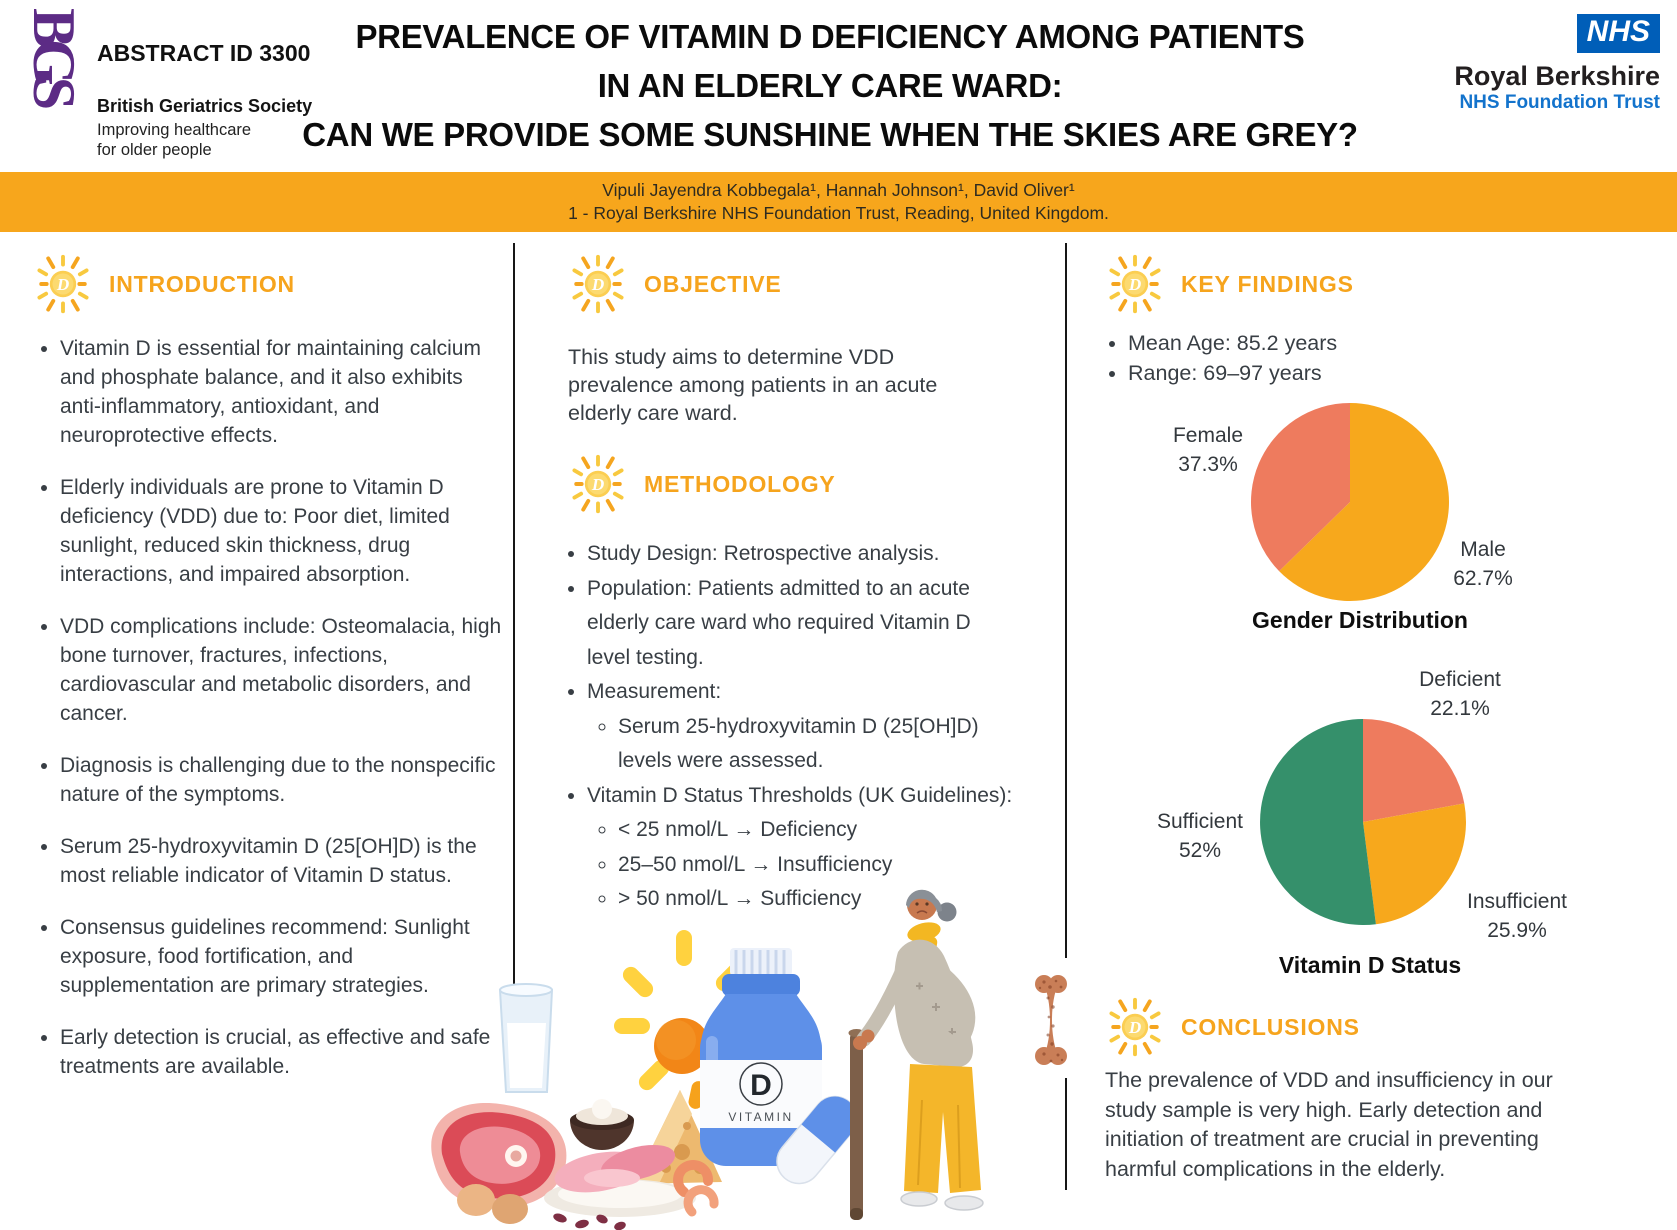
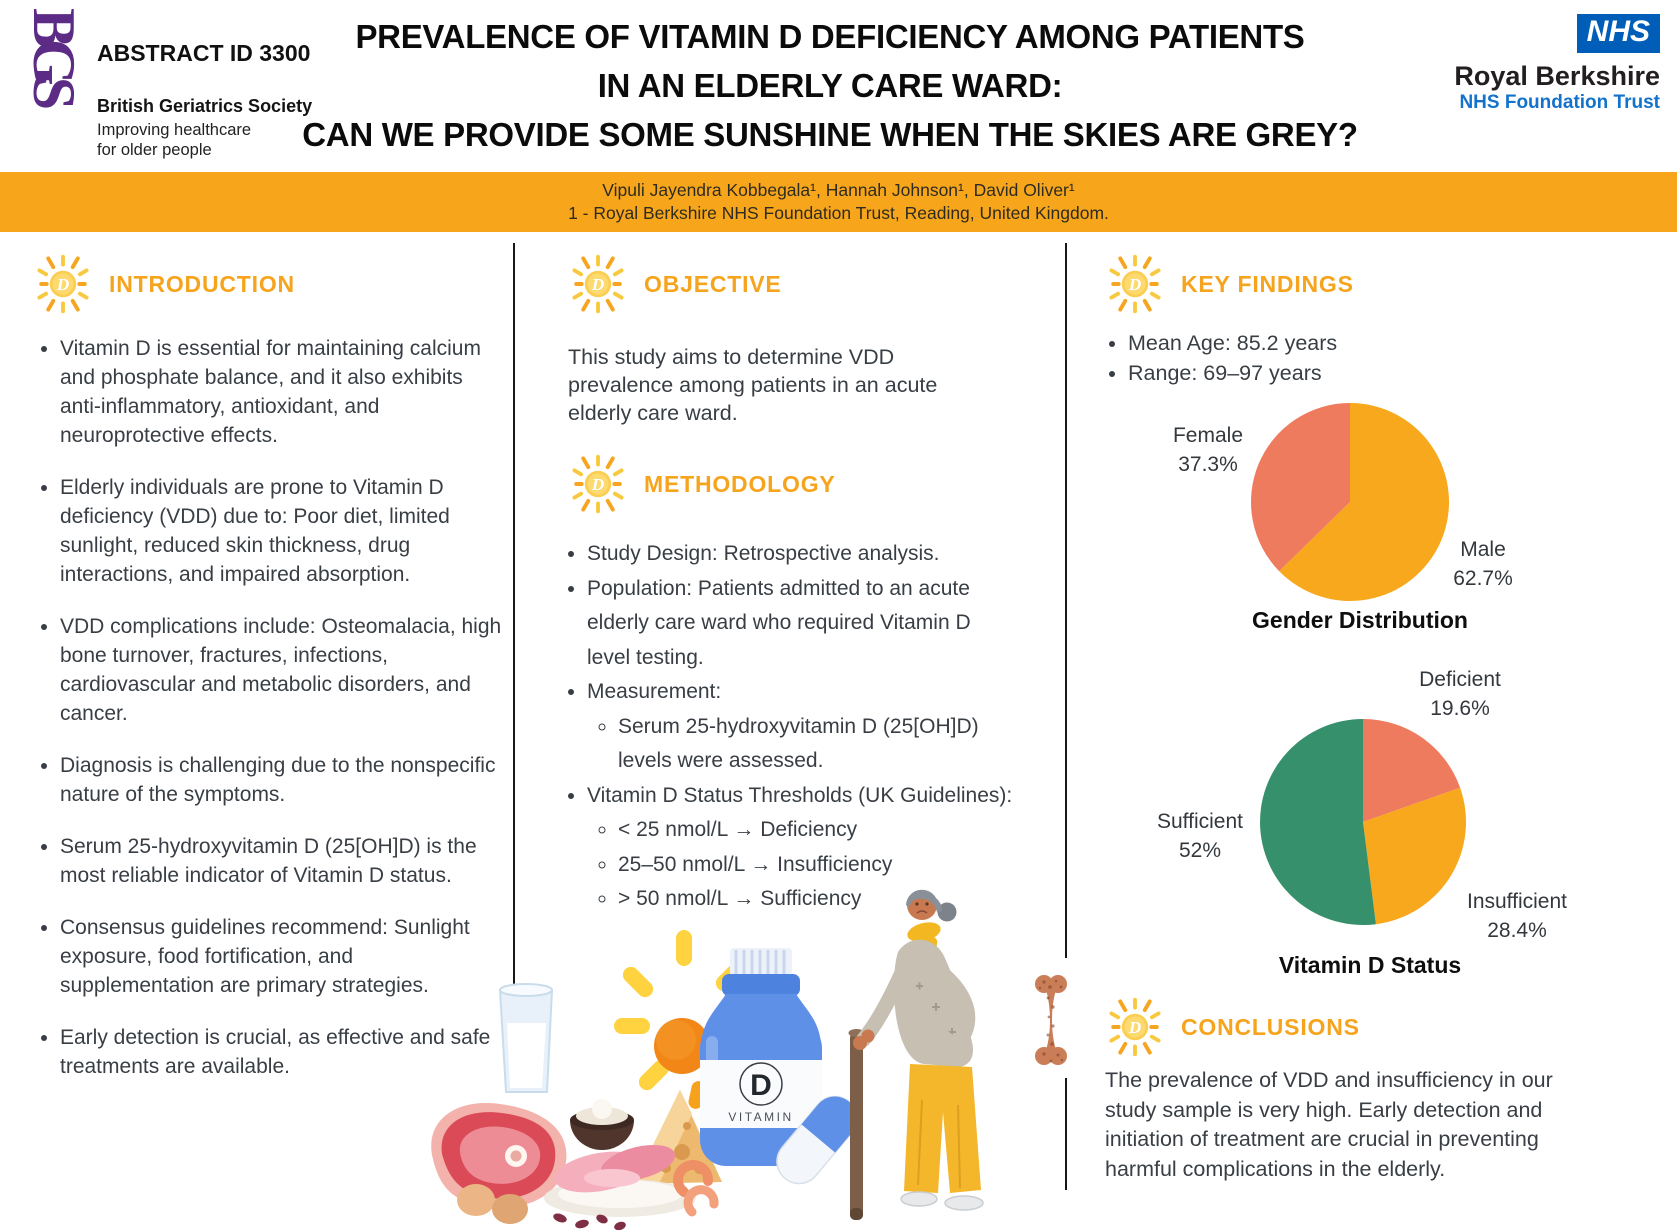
Vitamin D Status/Deficient: 22.1% -> 19.6%
Vitamin D Status/Insufficient: 25.9% -> 28.4%
